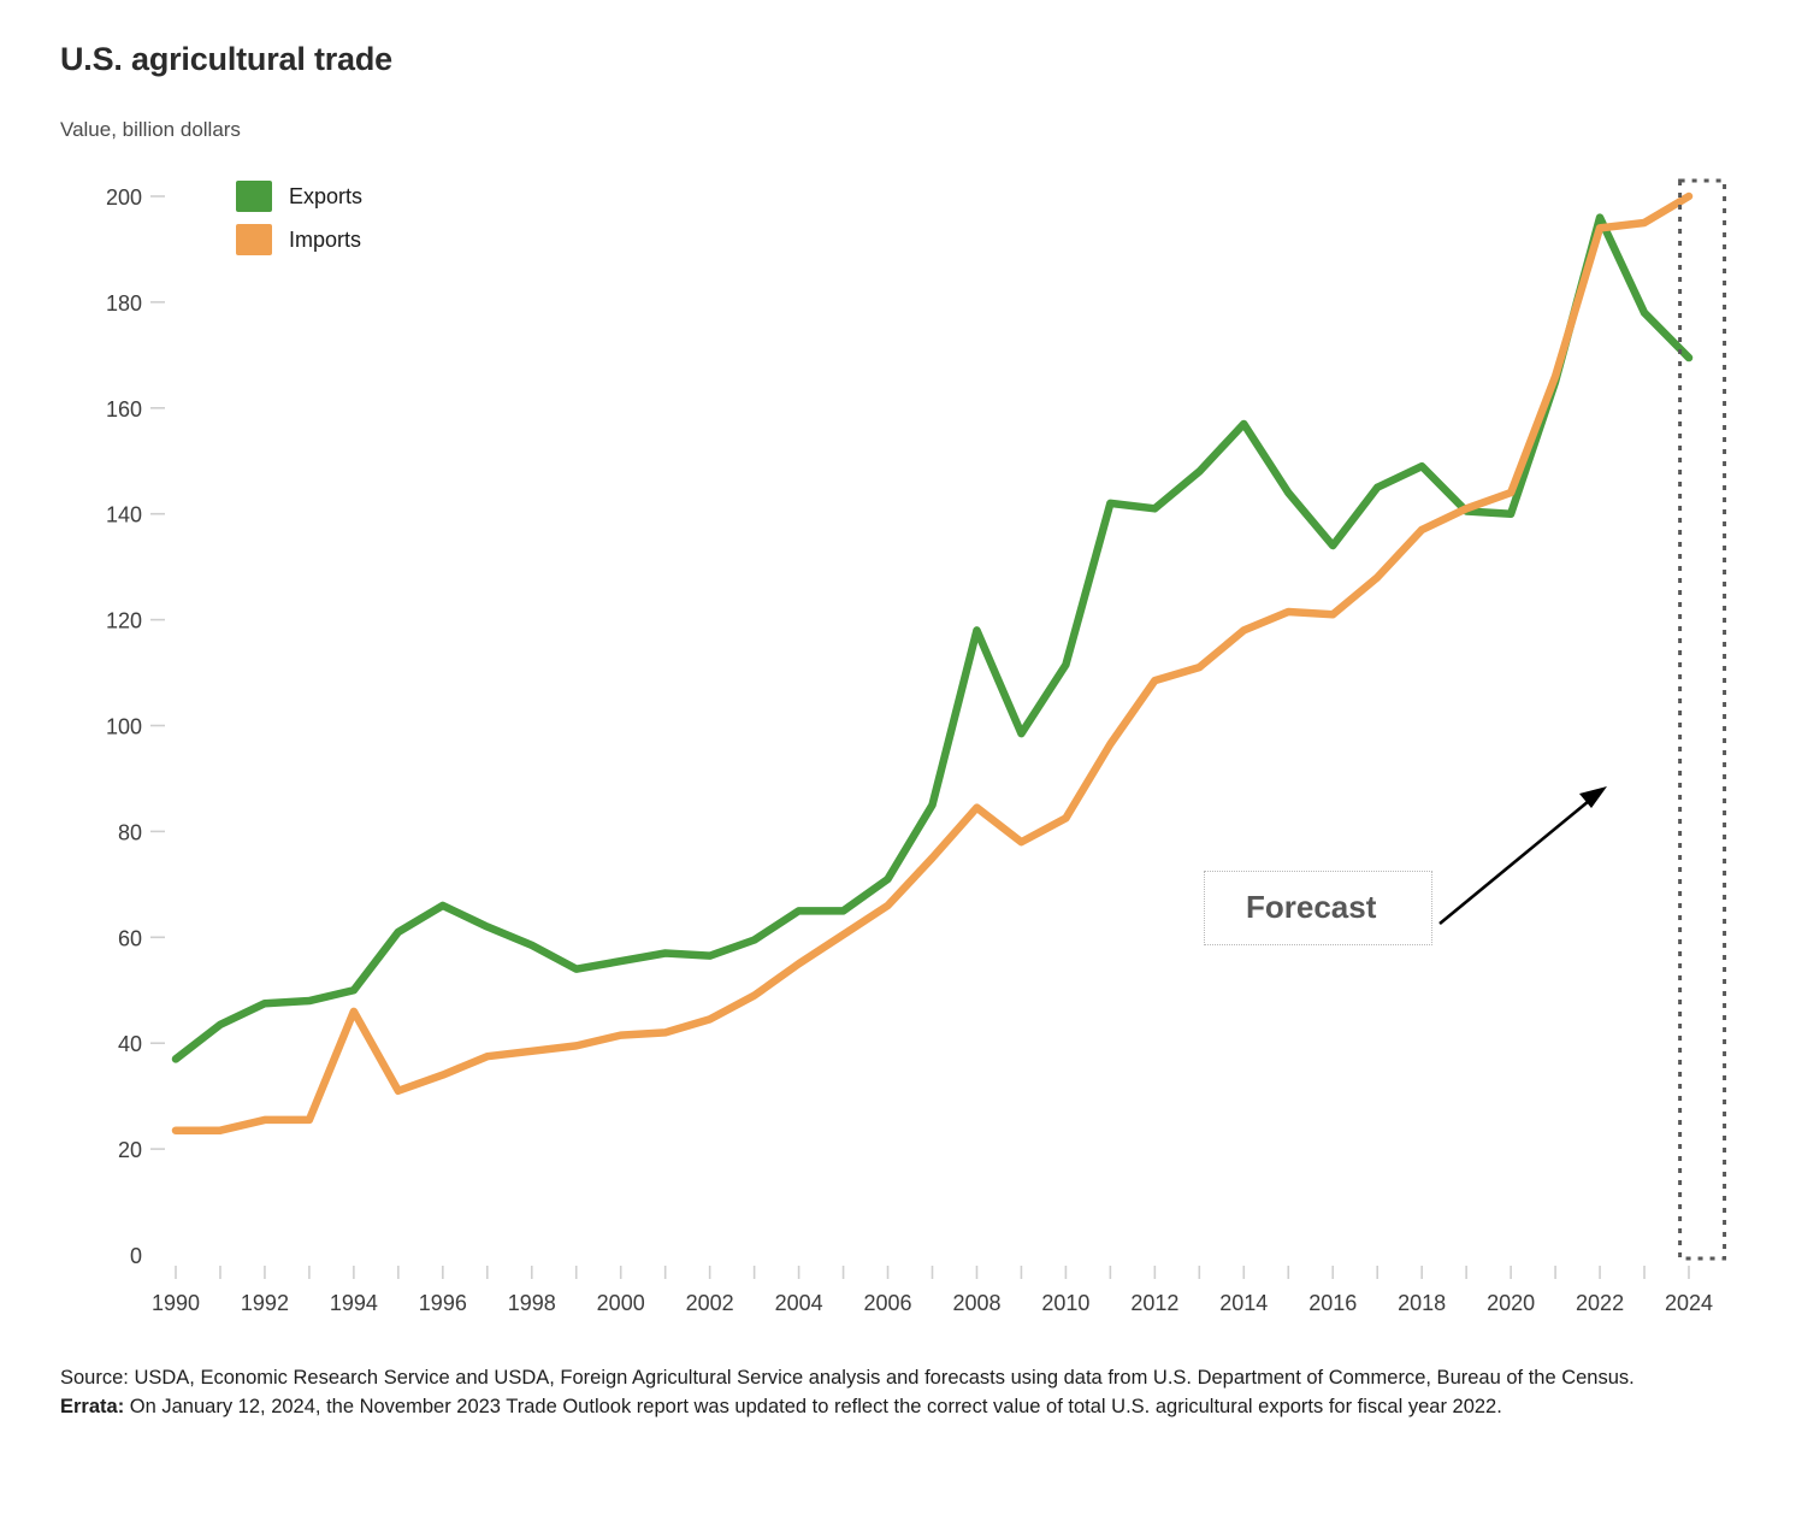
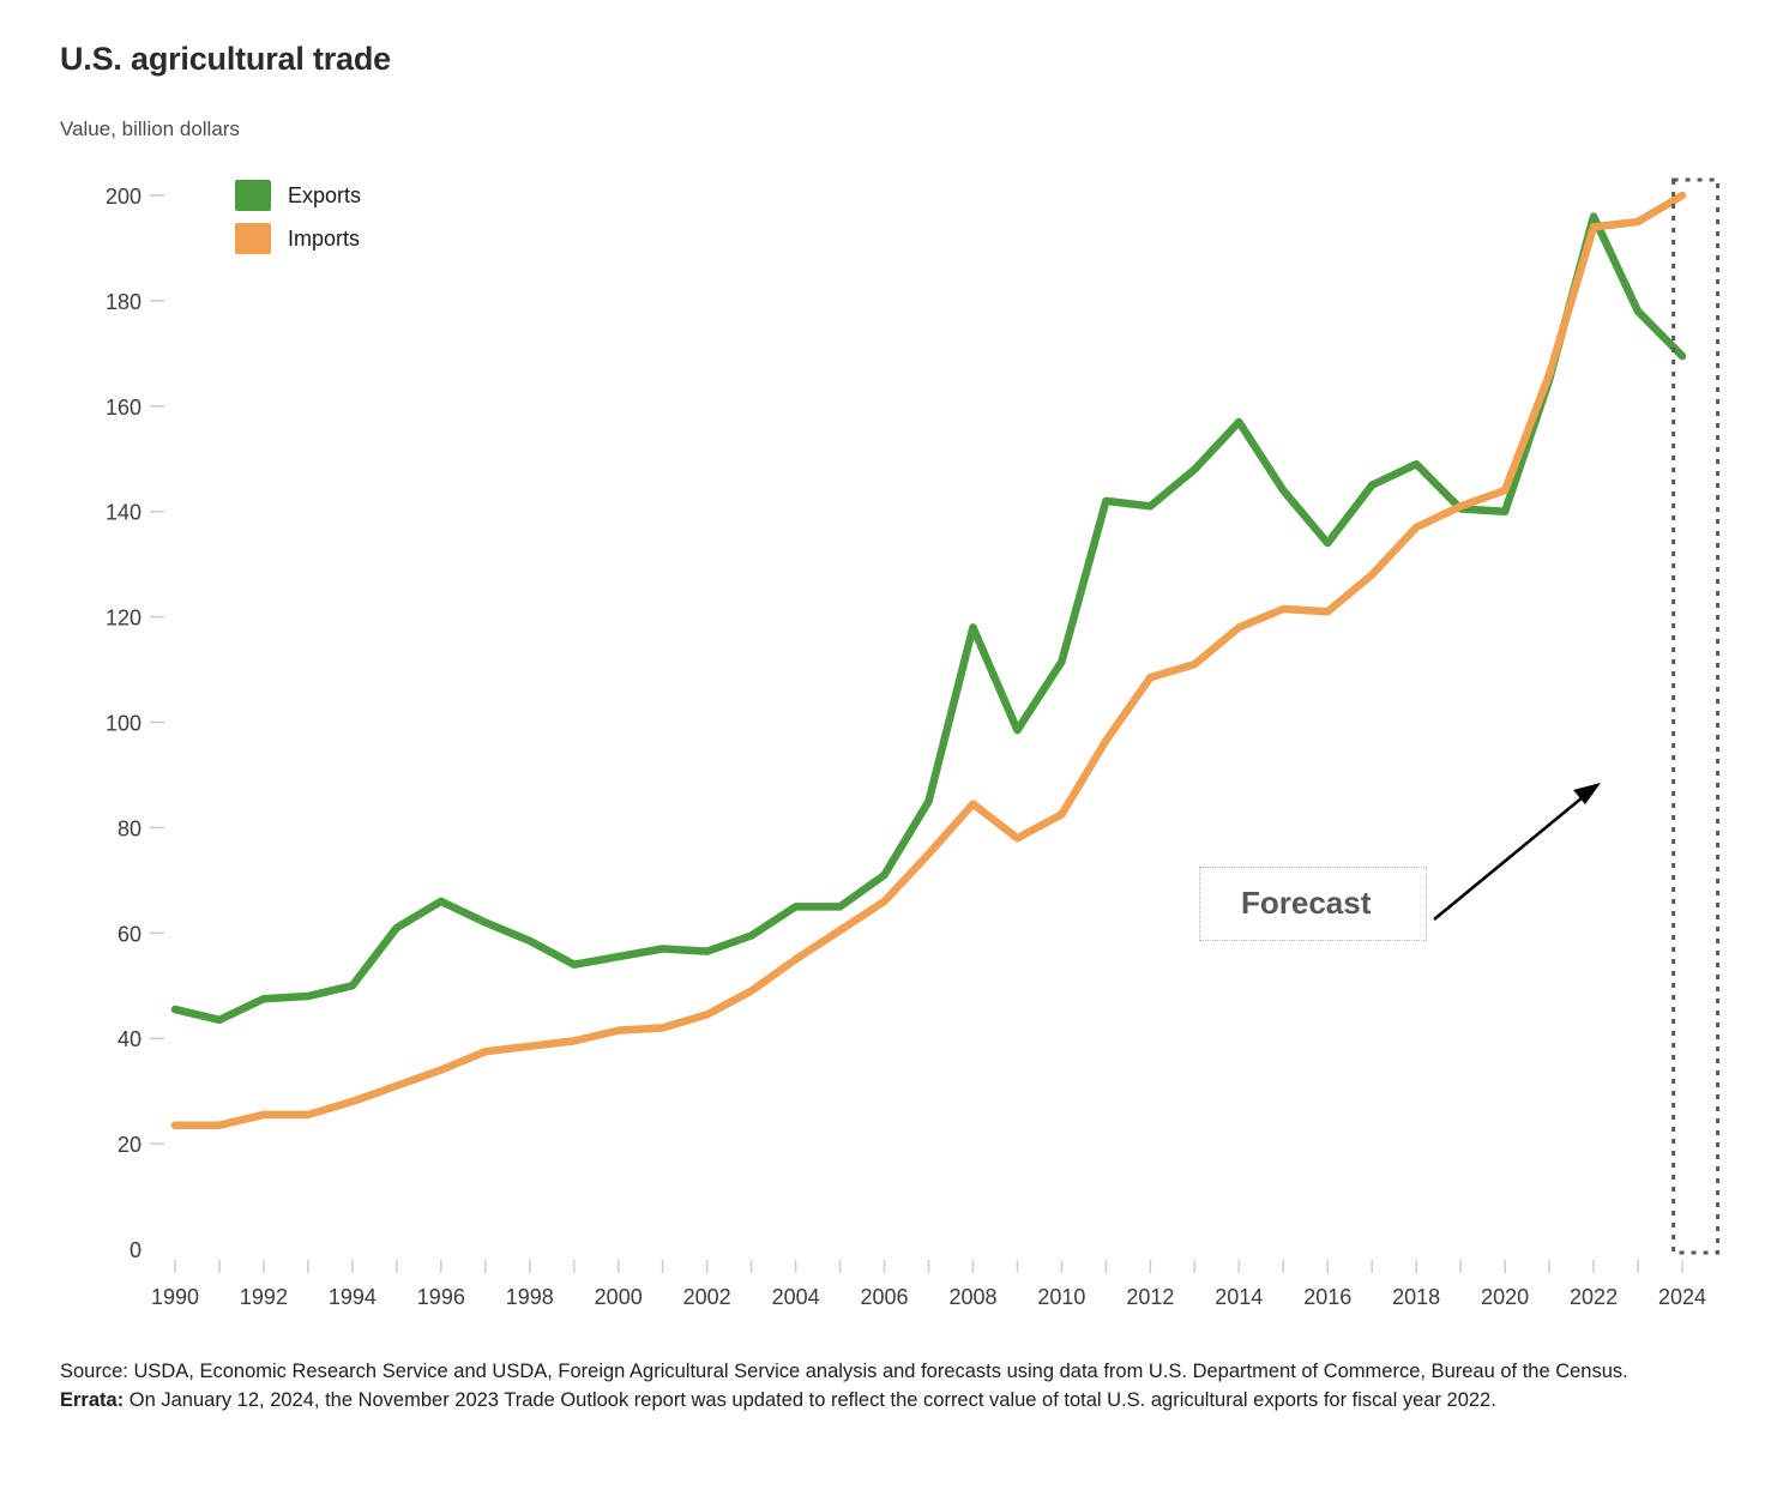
Exports/1990: 37 -> 46
Imports/1994: 46 -> 28
